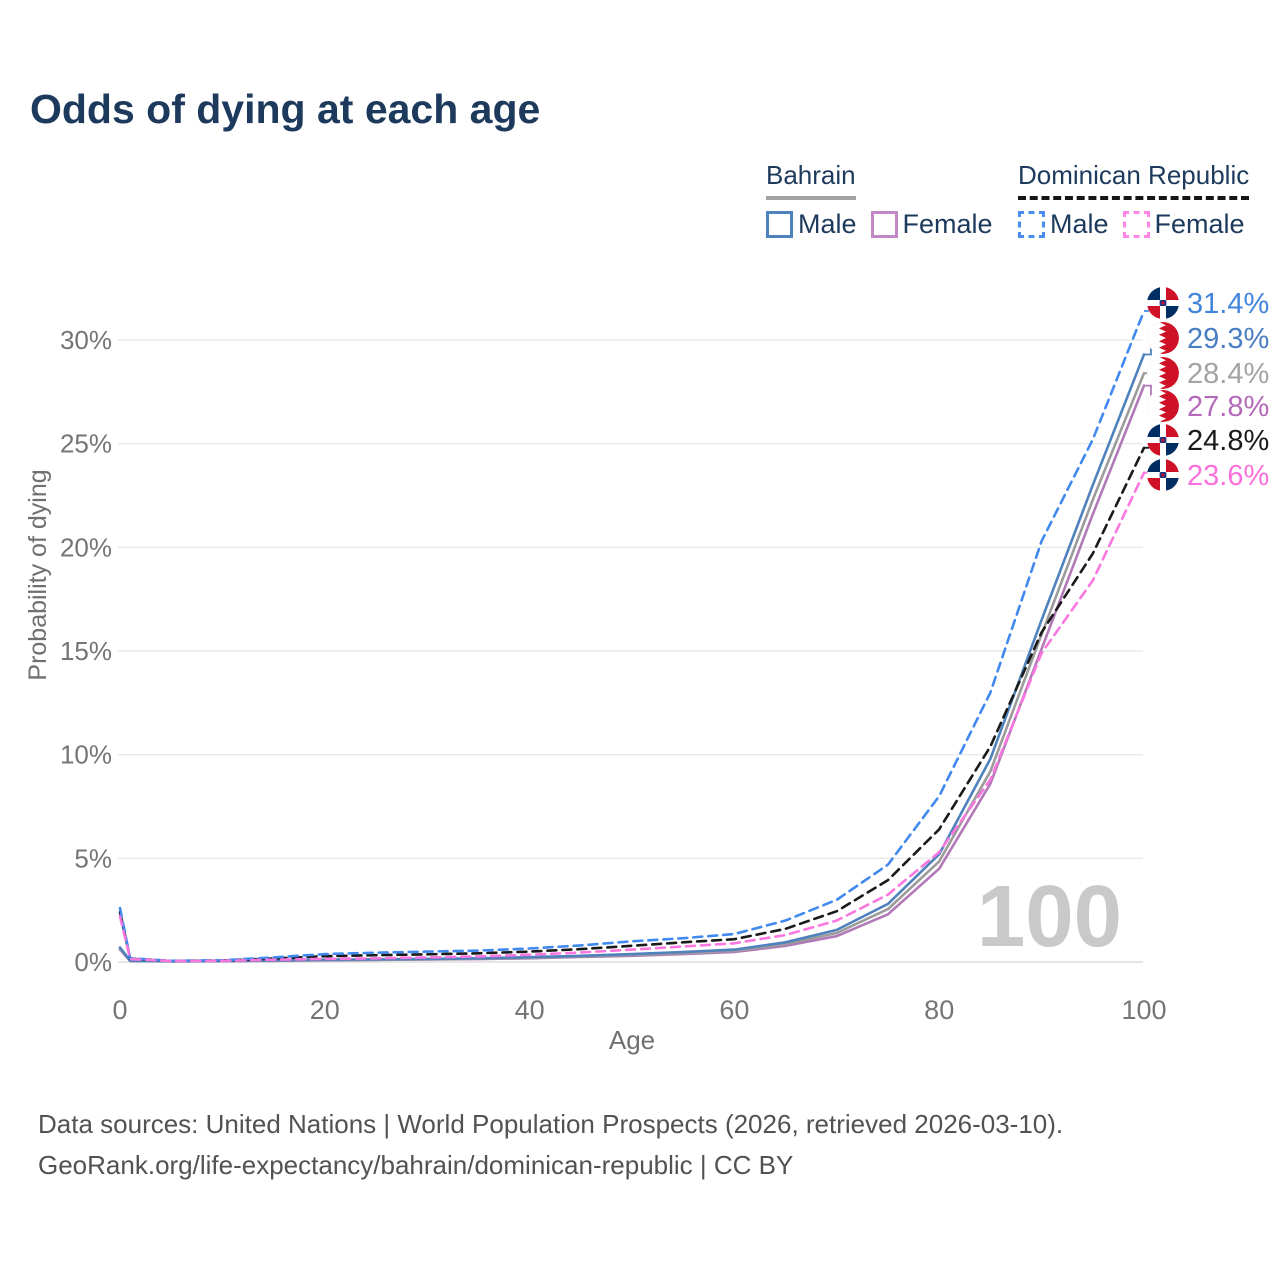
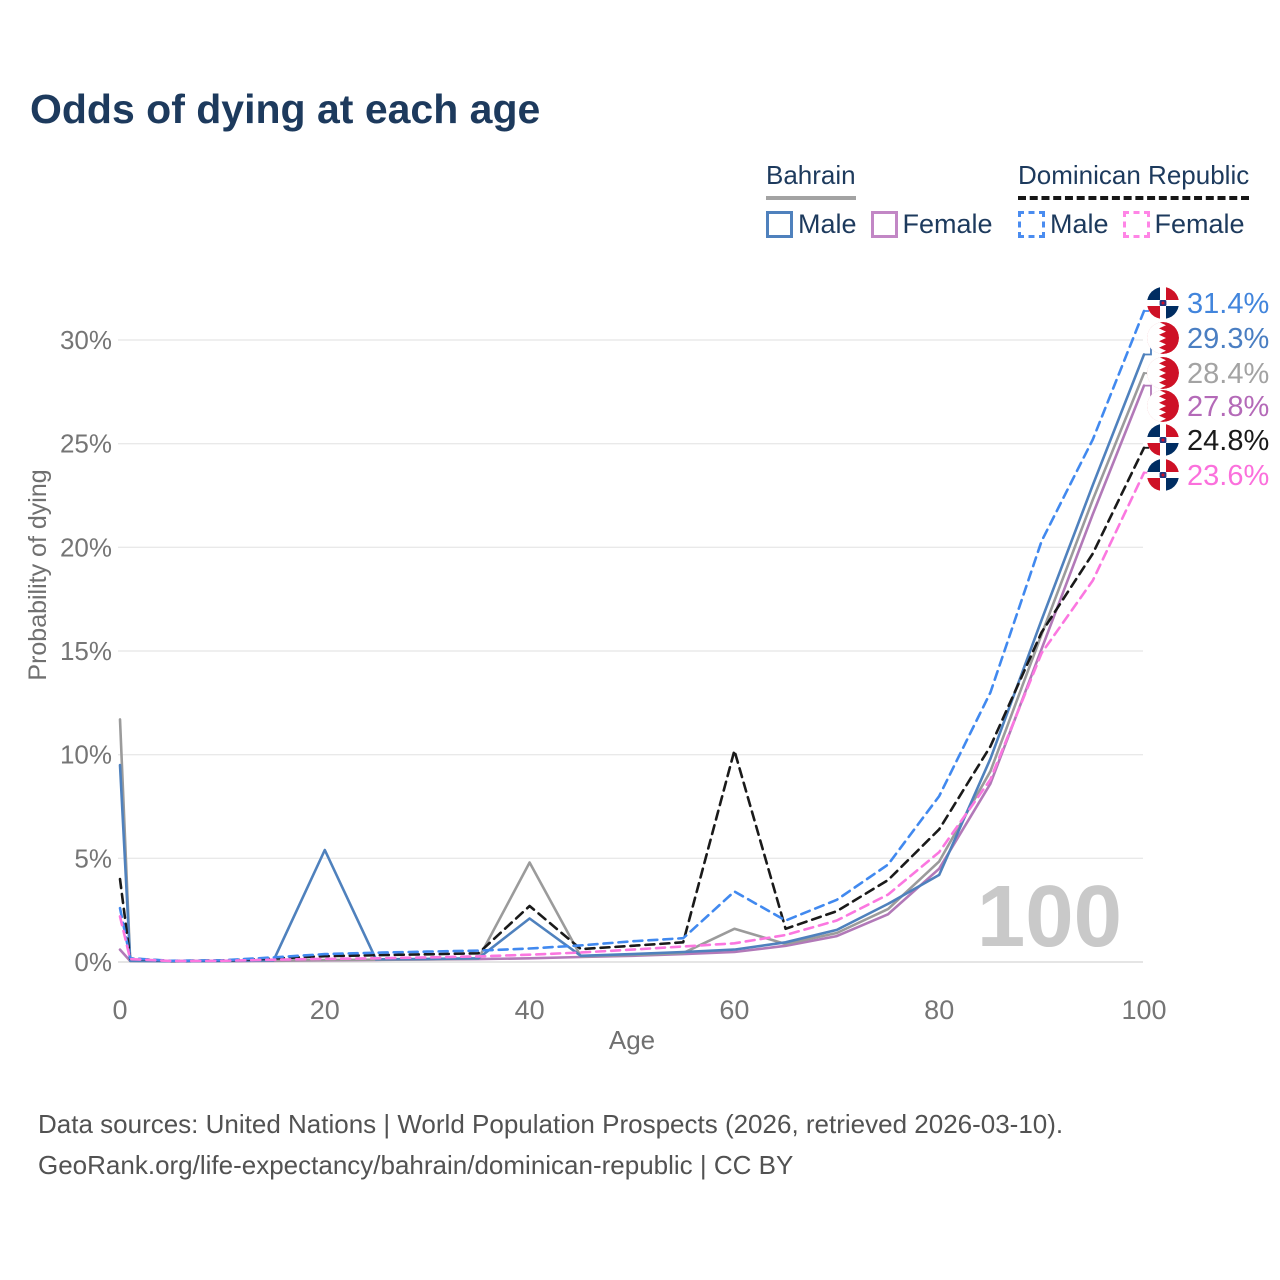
Bahrain/0: 0.7% -> 11.7%
Bahrain Male/0: 0.7% -> 9.5%
Dominican Republic/0: 2.4% -> 4.0%
Bahrain Male/20: 0.1% -> 5.4%
Bahrain/40: 0.2% -> 4.8%
Bahrain Male/40: 0.2% -> 2.1%
Dominican Republic/40: 0.5% -> 2.7%
Bahrain/60: 0.5% -> 1.6%
Dominican Republic/60: 1.1% -> 10.2%
Dominican Republic Male/60: 1.4% -> 3.4%
Bahrain Male/80: 5.2% -> 4.2%
